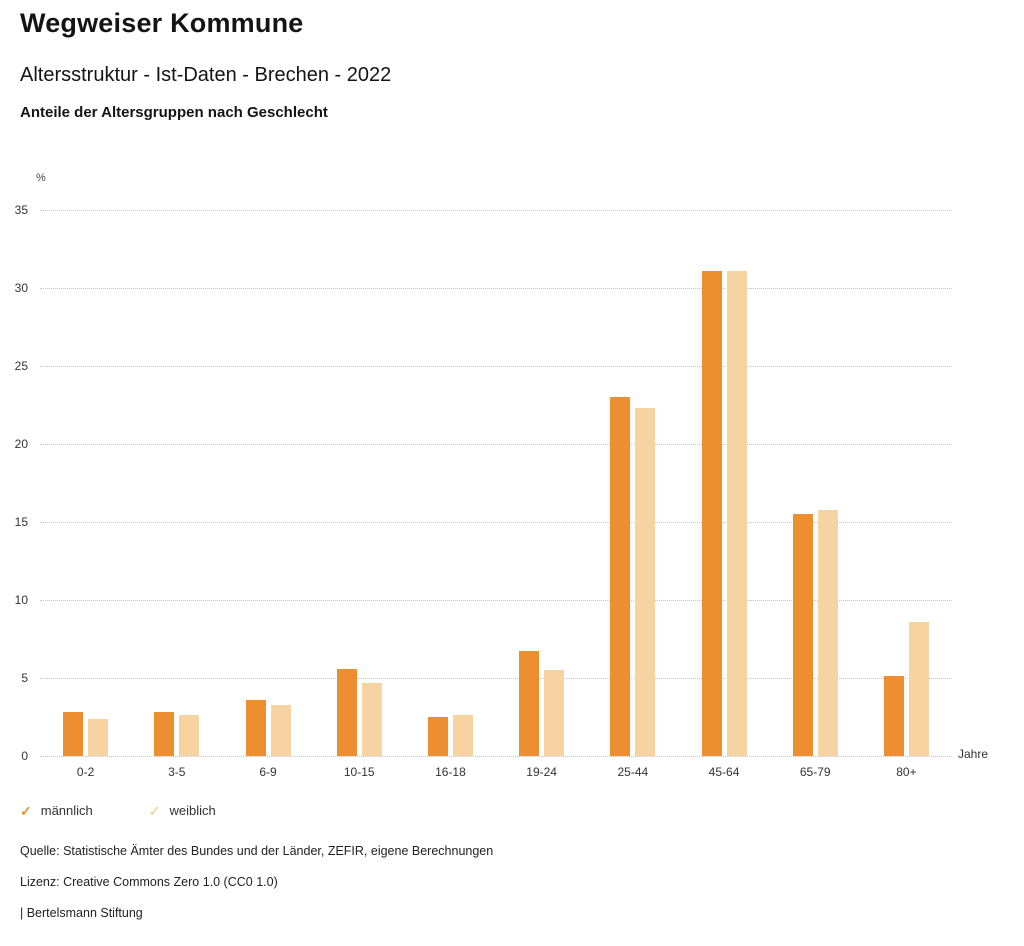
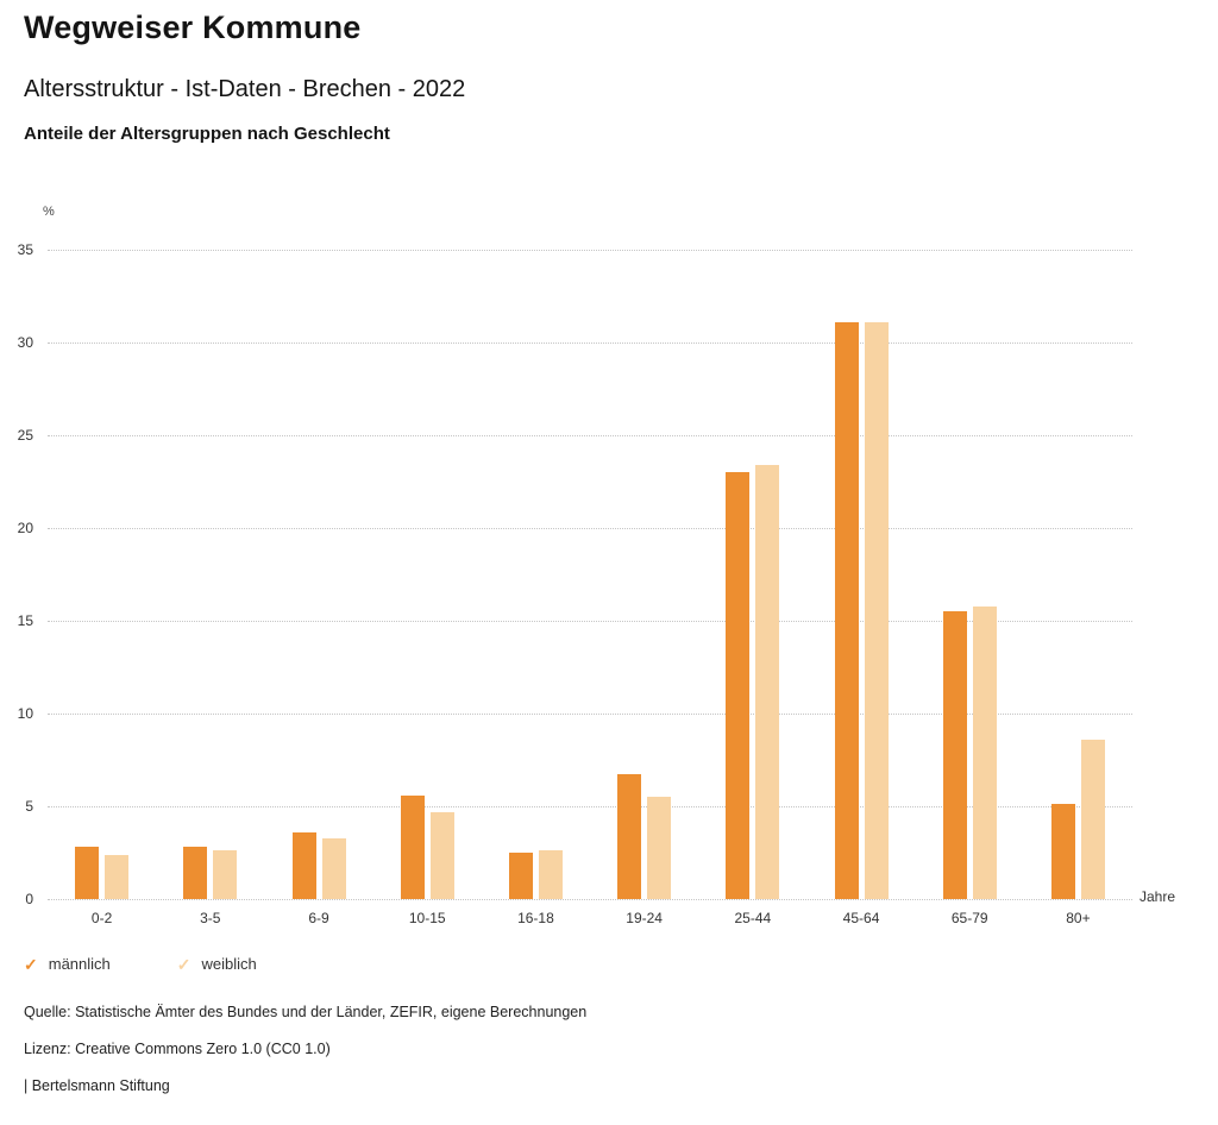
weiblich/25-44: 22.3 -> 23.4
